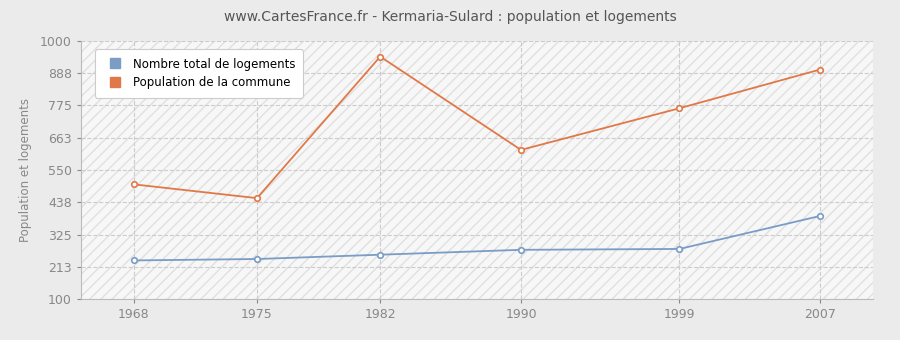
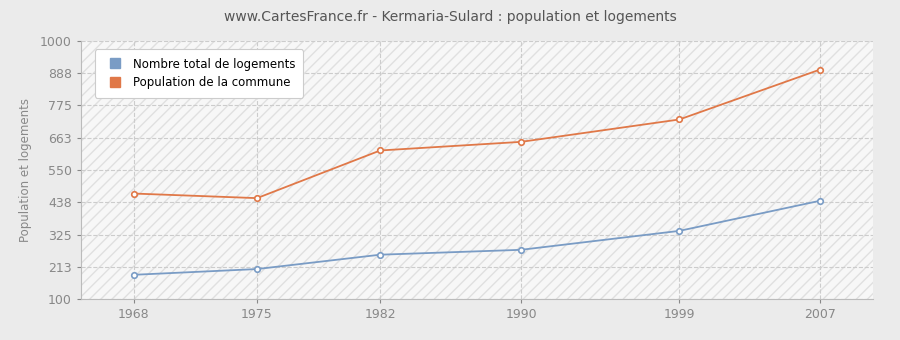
Nombre total de logements/1968: 235 -> 185
Population de la commune/1968: 500 -> 468
Nombre total de logements/1975: 240 -> 205
Population de la commune/1982: 945 -> 618
Population de la commune/1990: 620 -> 648
Nombre total de logements/1999: 275 -> 338
Population de la commune/1999: 765 -> 726
Nombre total de logements/2007: 390 -> 443
